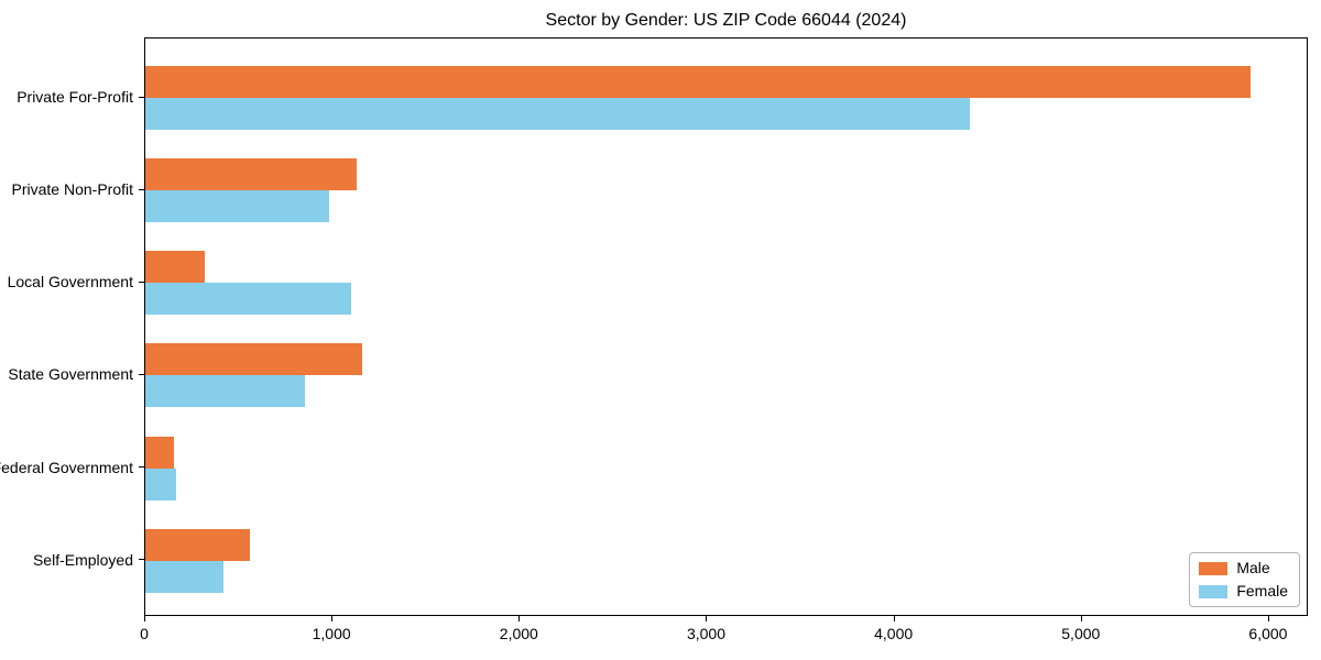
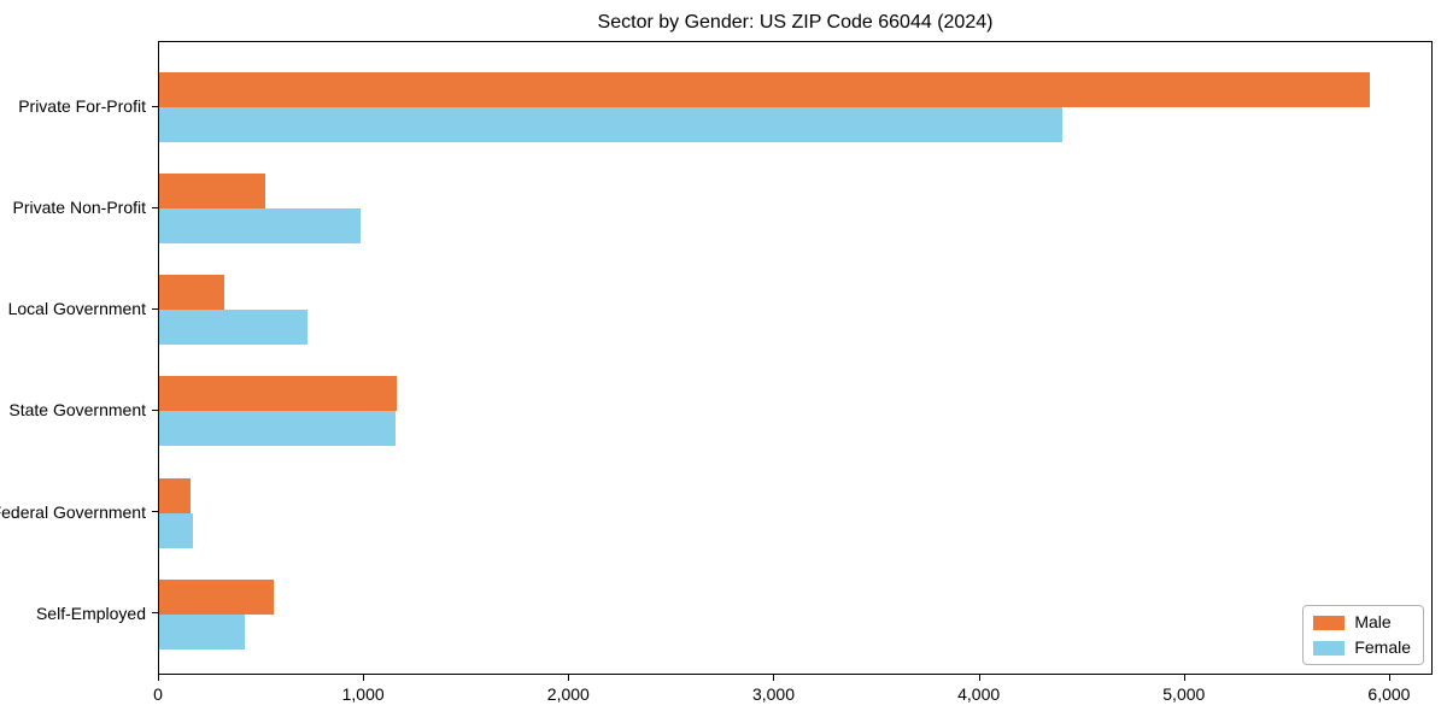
Male/Private Non-Profit: 1130 -> 520
Female/Local Government: 1100 -> 720
Female/State Government: 850 -> 1150
